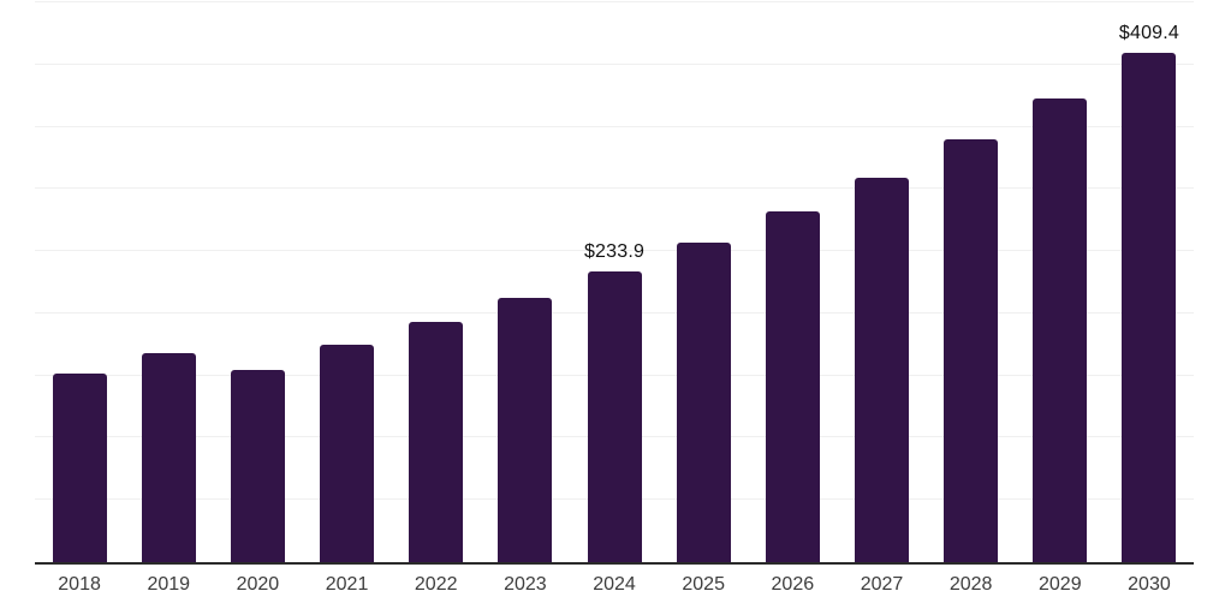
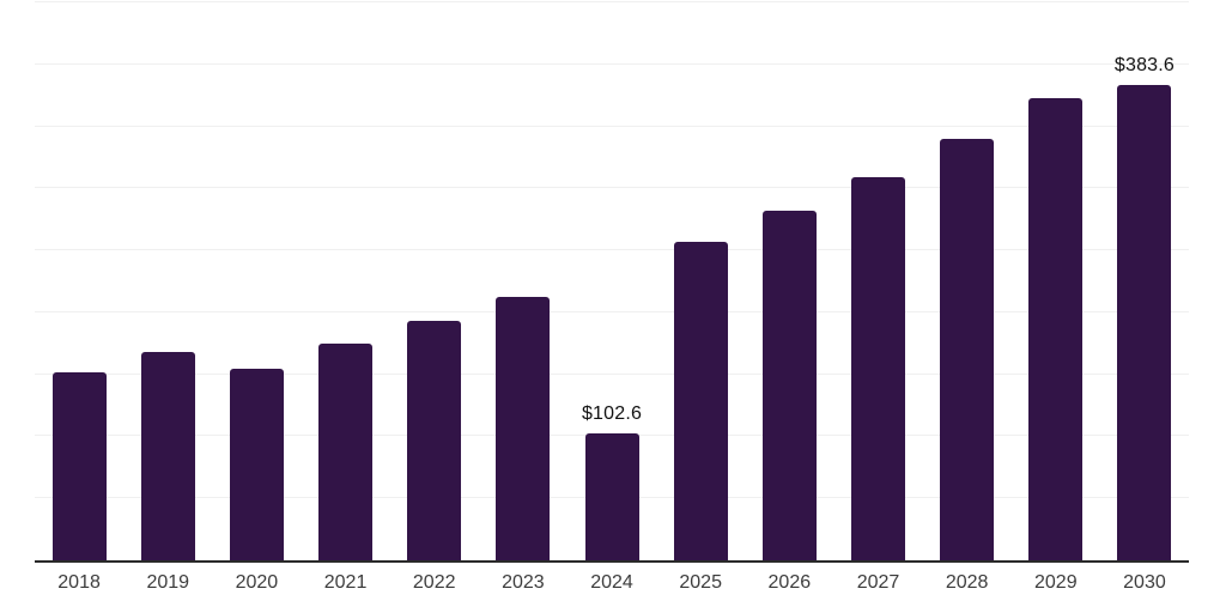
2024: $233.9 -> $102.6
2030: $409.4 -> $383.6
